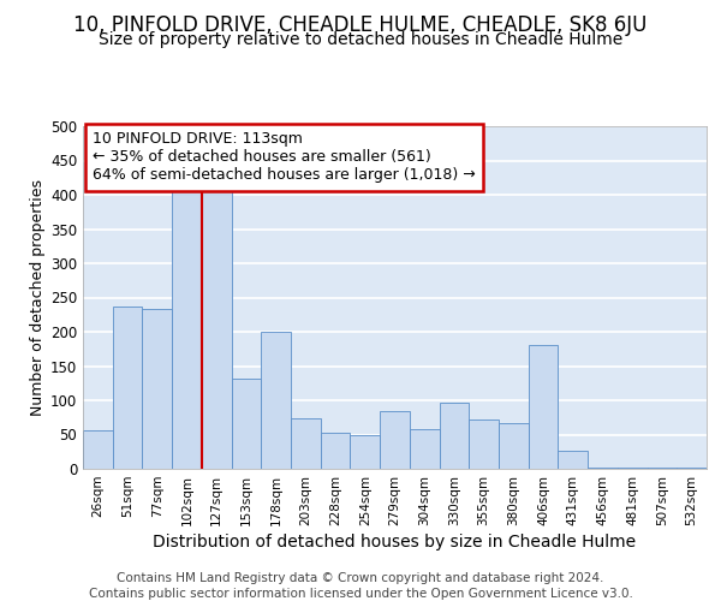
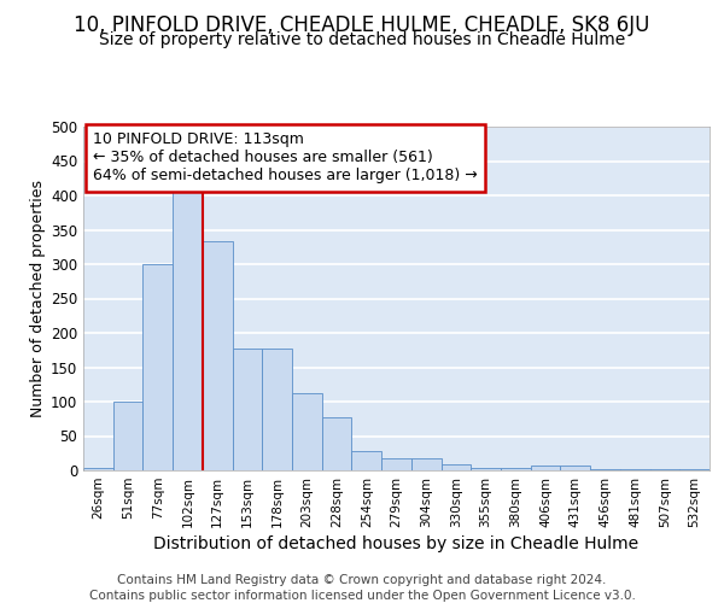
26sqm: 56 -> 3
51sqm: 236 -> 100
77sqm: 234 -> 300
127sqm: 408 -> 333
153sqm: 132 -> 178
178sqm: 200 -> 178
203sqm: 74 -> 113
228sqm: 52 -> 77
254sqm: 50 -> 28
279sqm: 84 -> 18
304sqm: 58 -> 18
330sqm: 96 -> 8
355sqm: 72 -> 3
380sqm: 66 -> 3
406sqm: 180 -> 7
431sqm: 26 -> 7
